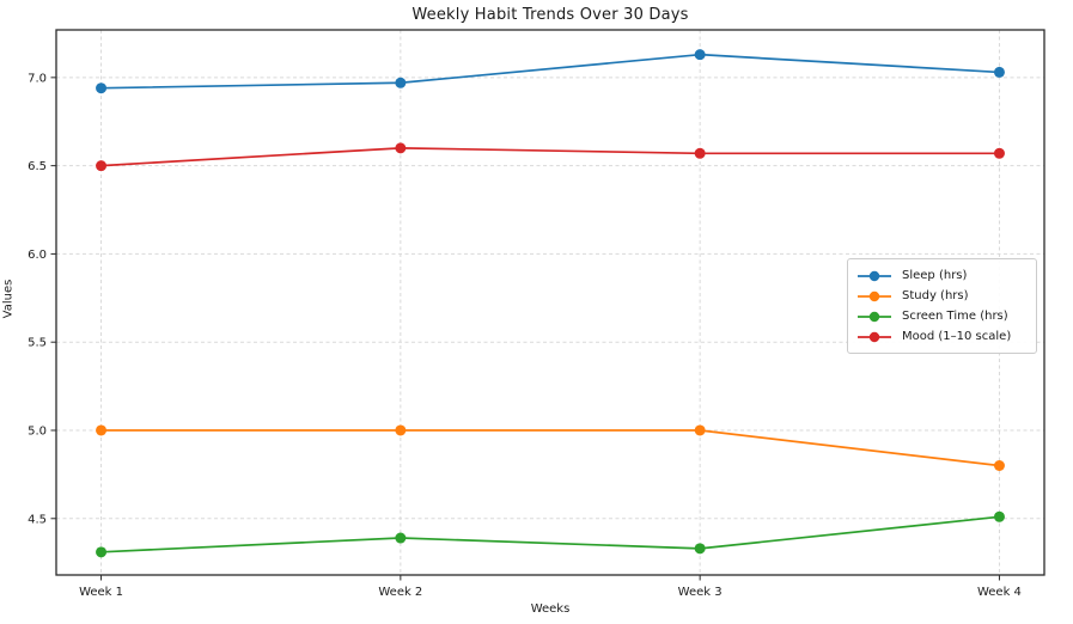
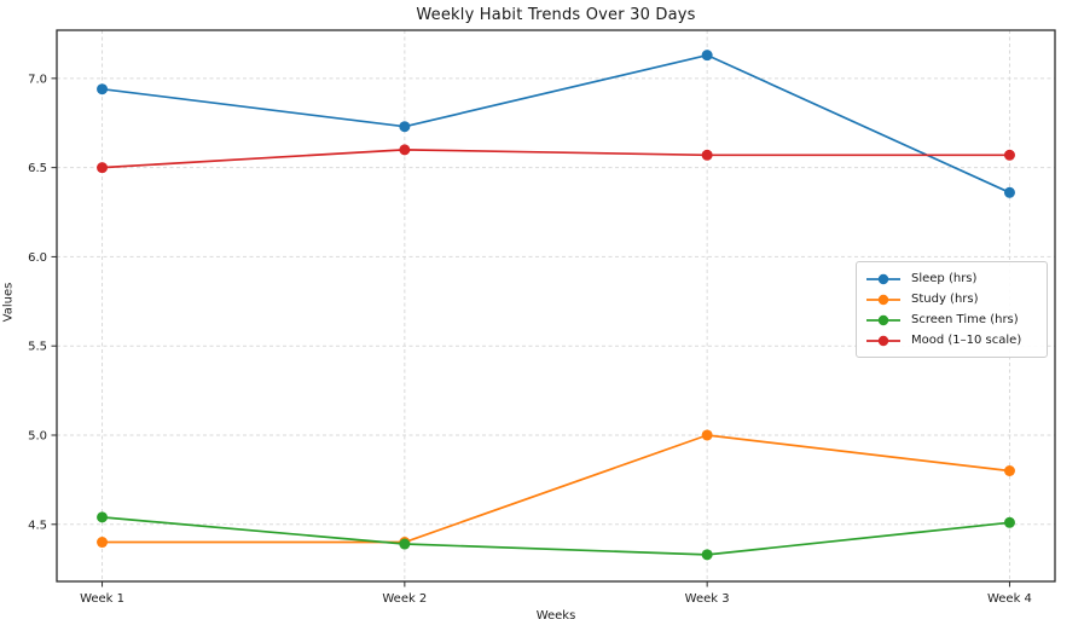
Study (hrs)/Week 1: 5.0 -> 4.4
Screen Time (hrs)/Week 1: 4.31 -> 4.54
Sleep (hrs)/Week 2: 6.97 -> 6.73
Study (hrs)/Week 2: 5.0 -> 4.4
Sleep (hrs)/Week 4: 7.03 -> 6.36
